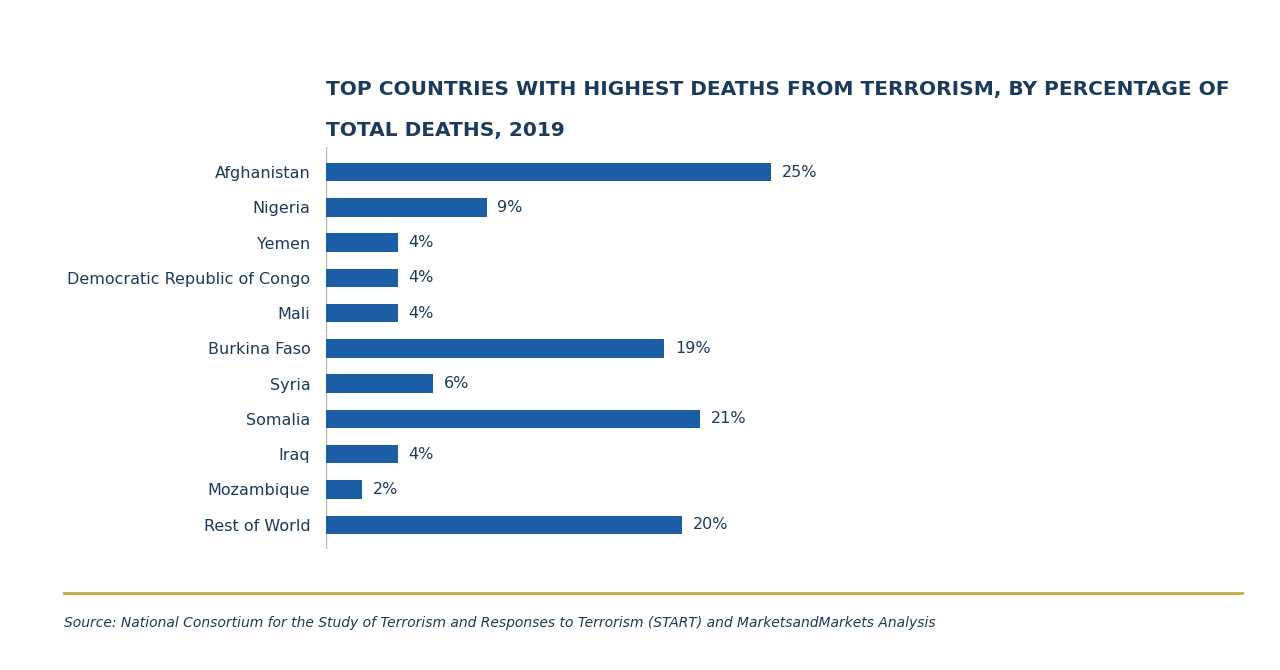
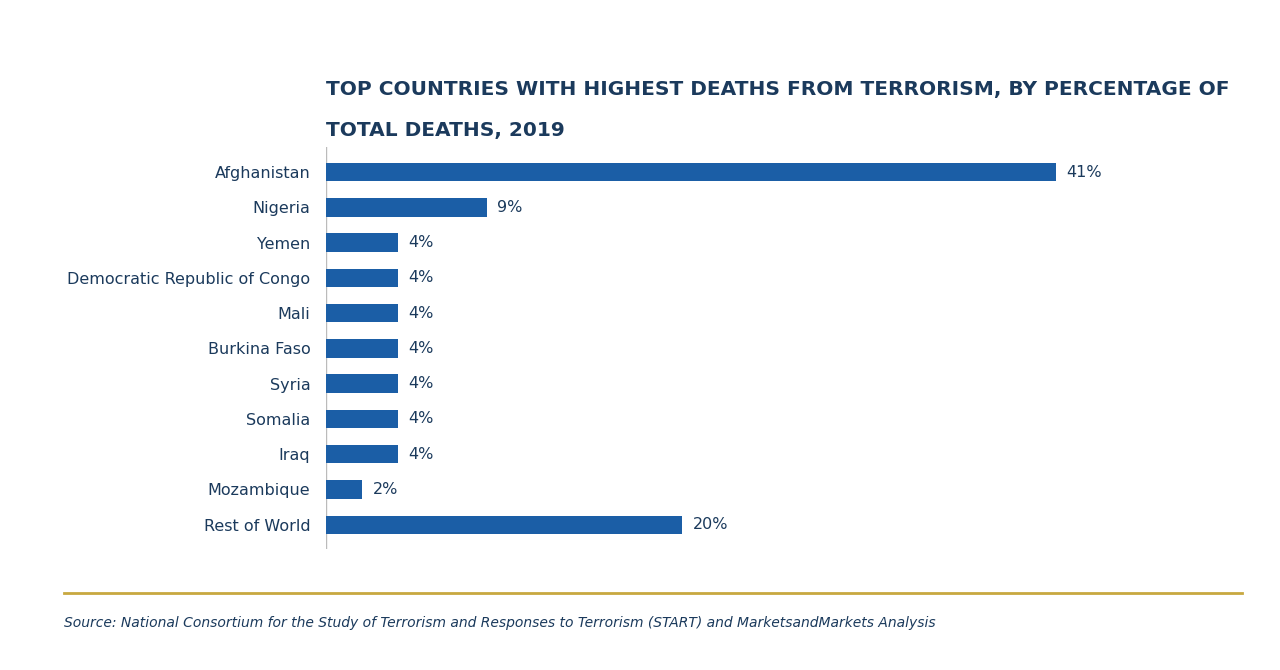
Afghanistan: 25% -> 41%
Burkina Faso: 19% -> 4%
Syria: 6% -> 4%
Somalia: 21% -> 4%
